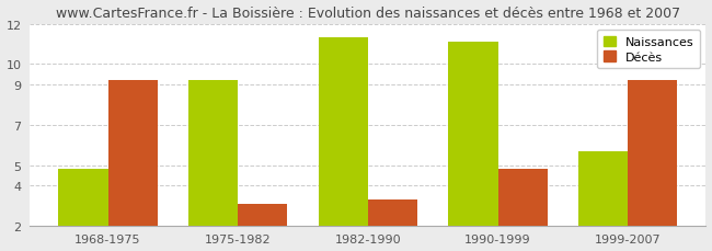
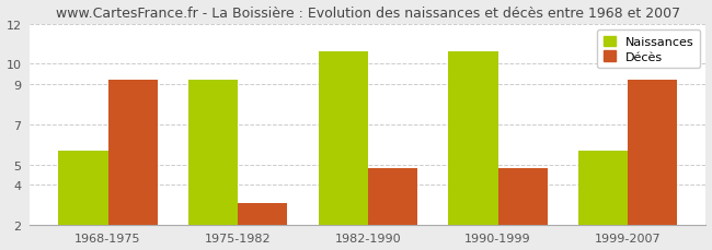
Naissances/1968-1975: 4.8 -> 5.7
Naissances/1982-1990: 11.3 -> 10.6
Décès/1982-1990: 3.3 -> 4.8
Naissances/1990-1999: 11.1 -> 10.6
